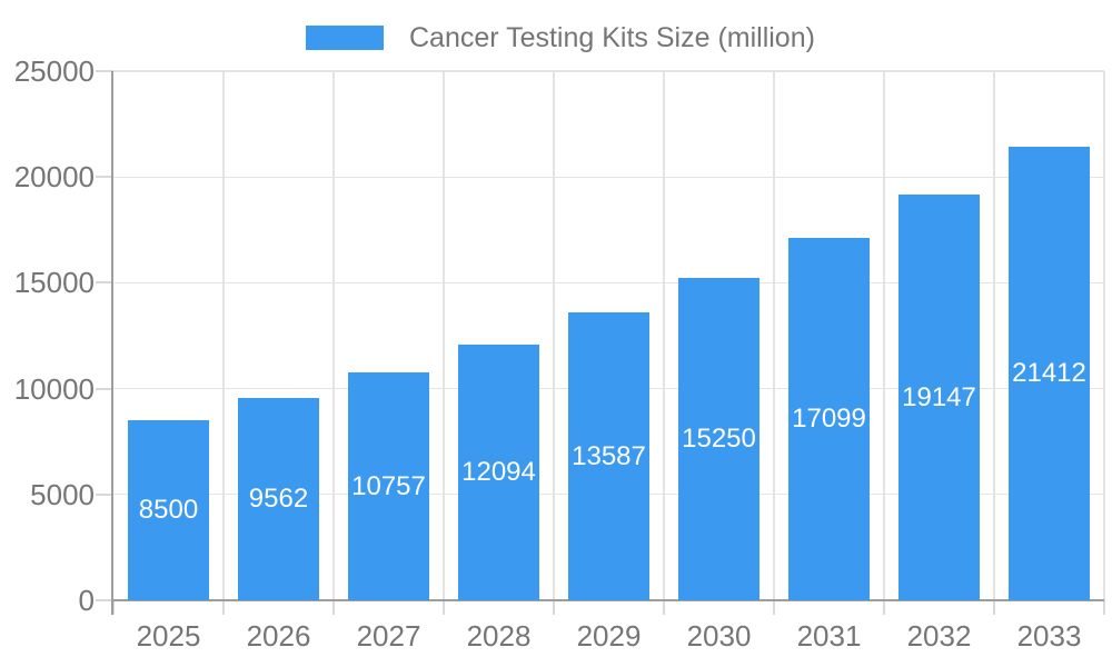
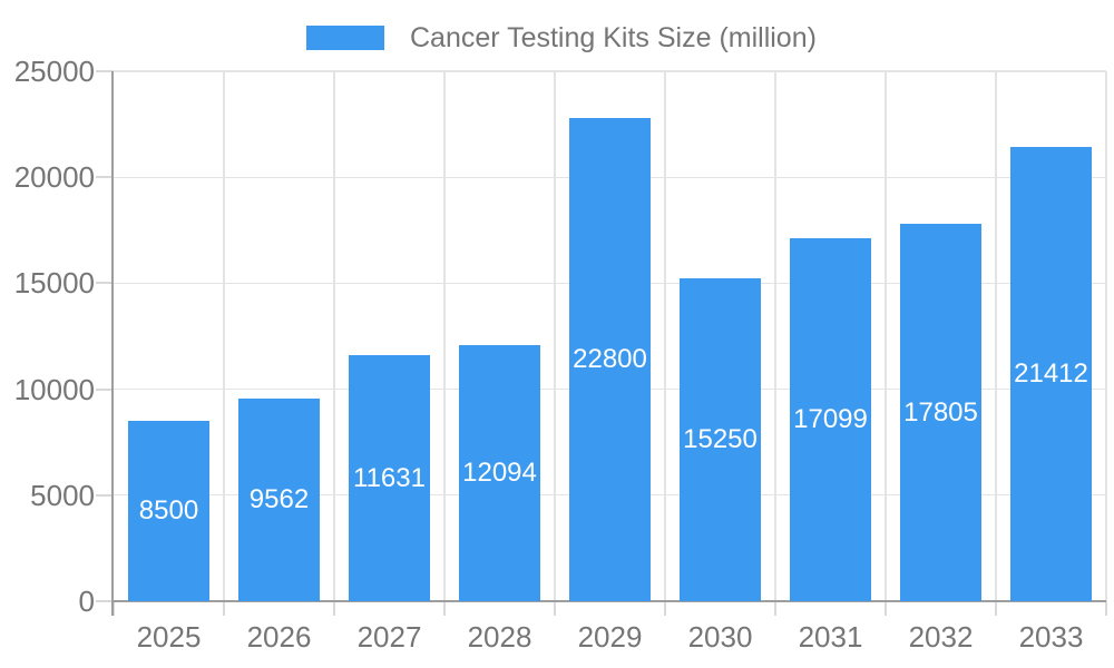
2027: 10757 -> 11631
2029: 13587 -> 22800
2032: 19147 -> 17805
